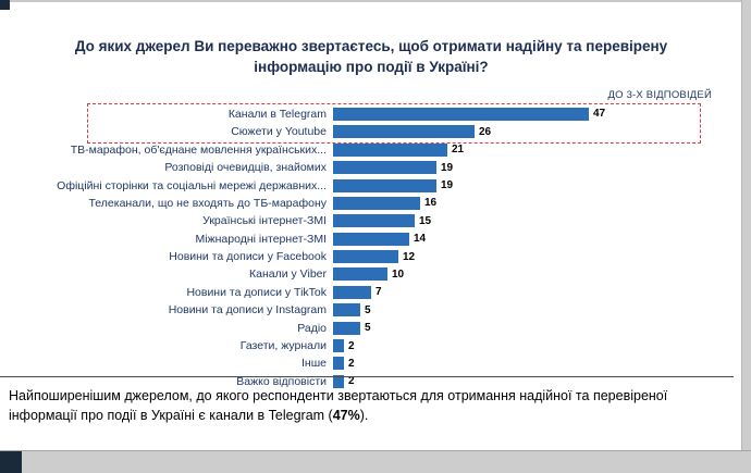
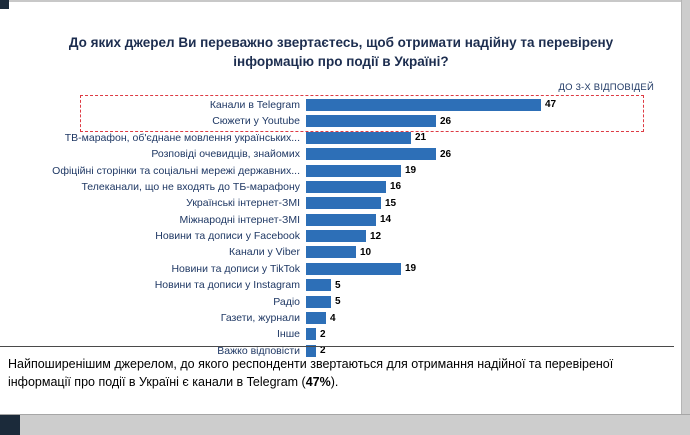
Розповіді очевидців, знайомих: 19 -> 26
Новини та дописи у TikTok: 7 -> 19
Газети, журнали: 2 -> 4
